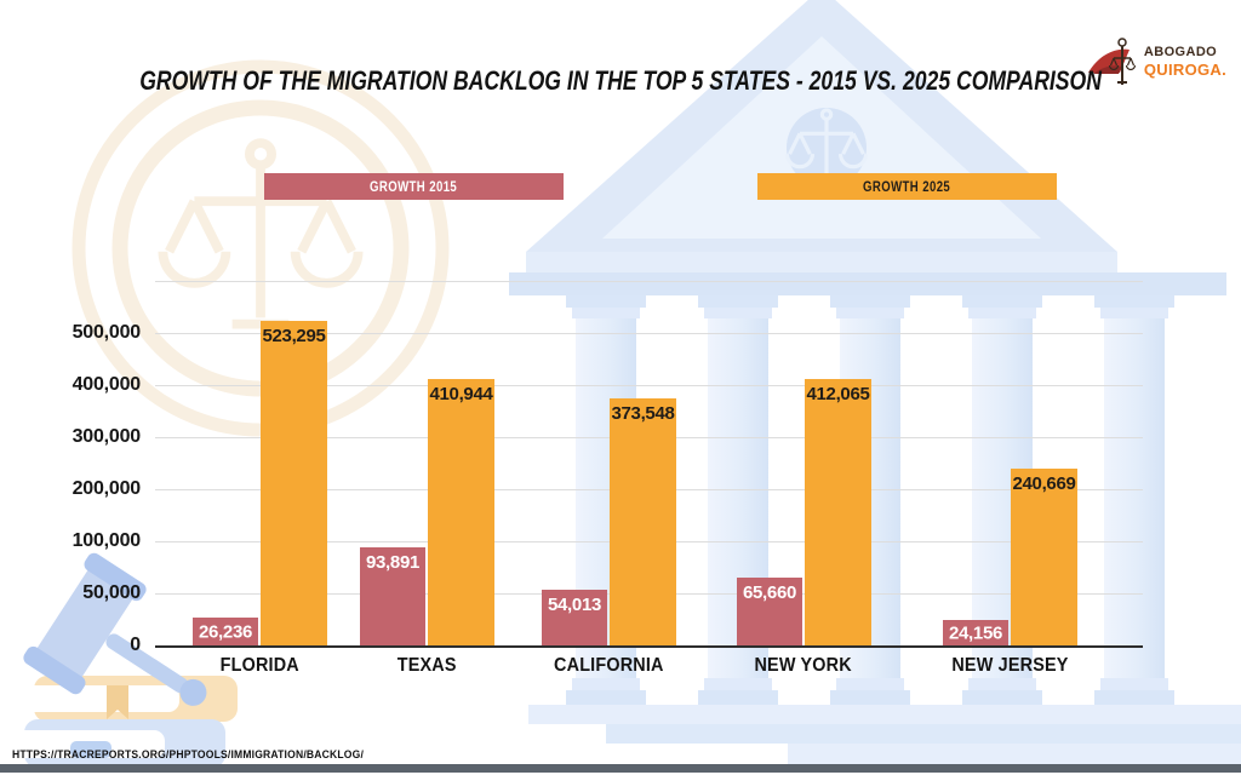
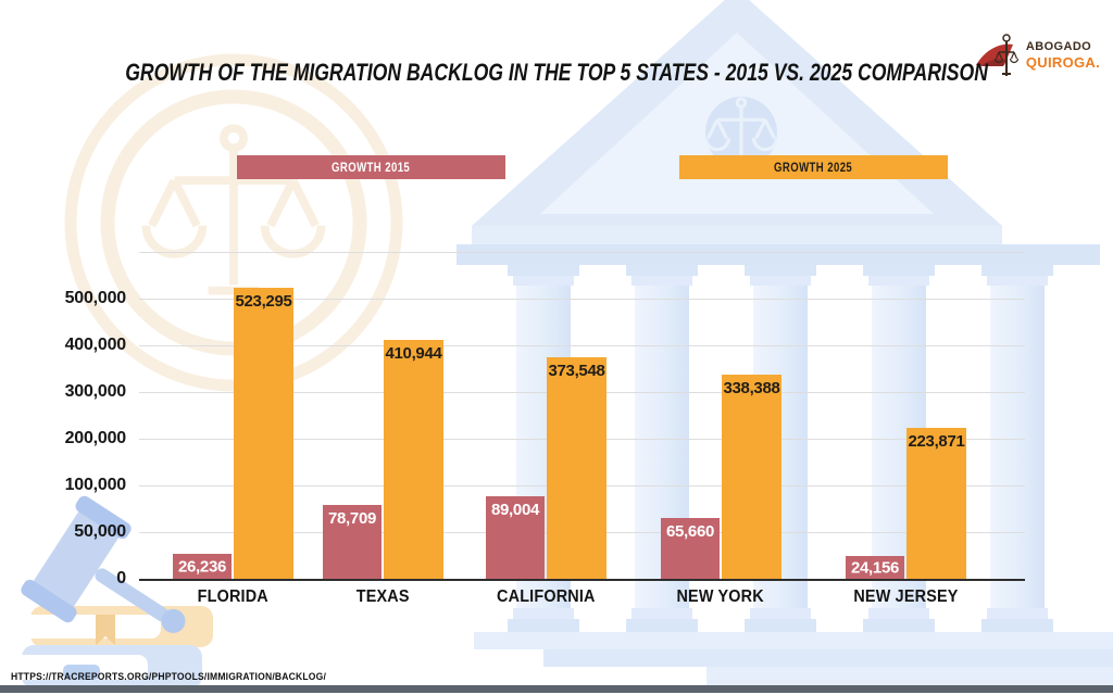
GROWTH 2015/TEXAS: 93,891 -> 78,709
GROWTH 2015/CALIFORNIA: 54,013 -> 89,004
GROWTH 2025/NEW YORK: 412,065 -> 338,388
GROWTH 2025/NEW JERSEY: 240,669 -> 223,871
